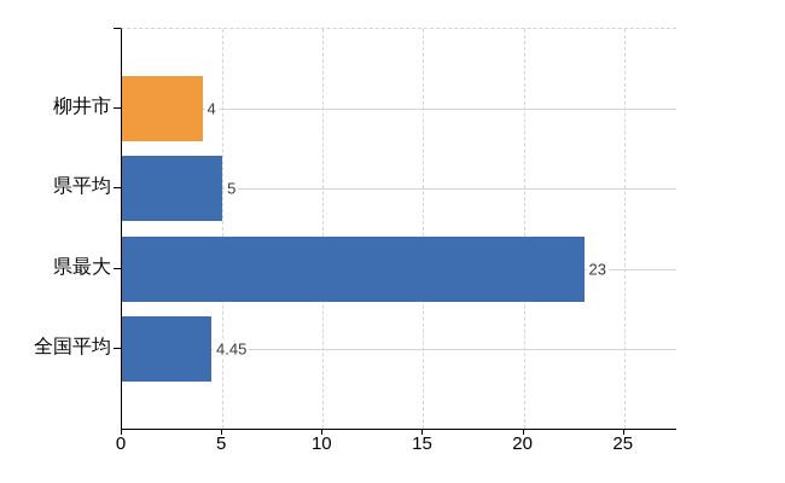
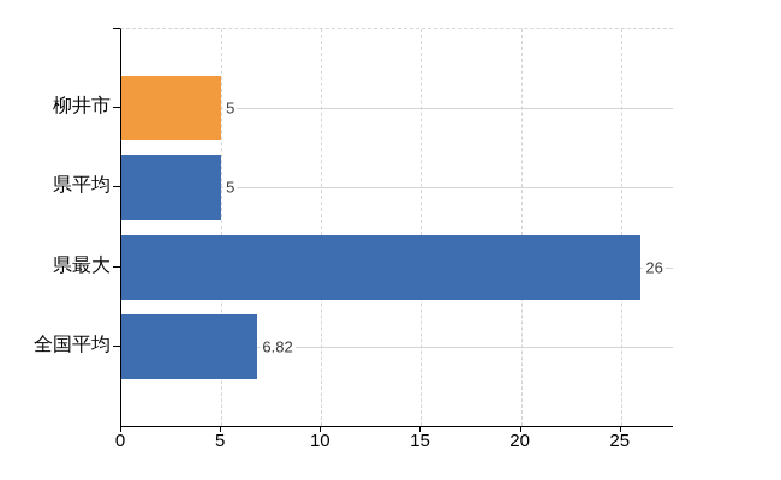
柳井市: 4 -> 5
県最大: 23 -> 26
全国平均: 4.45 -> 6.82
